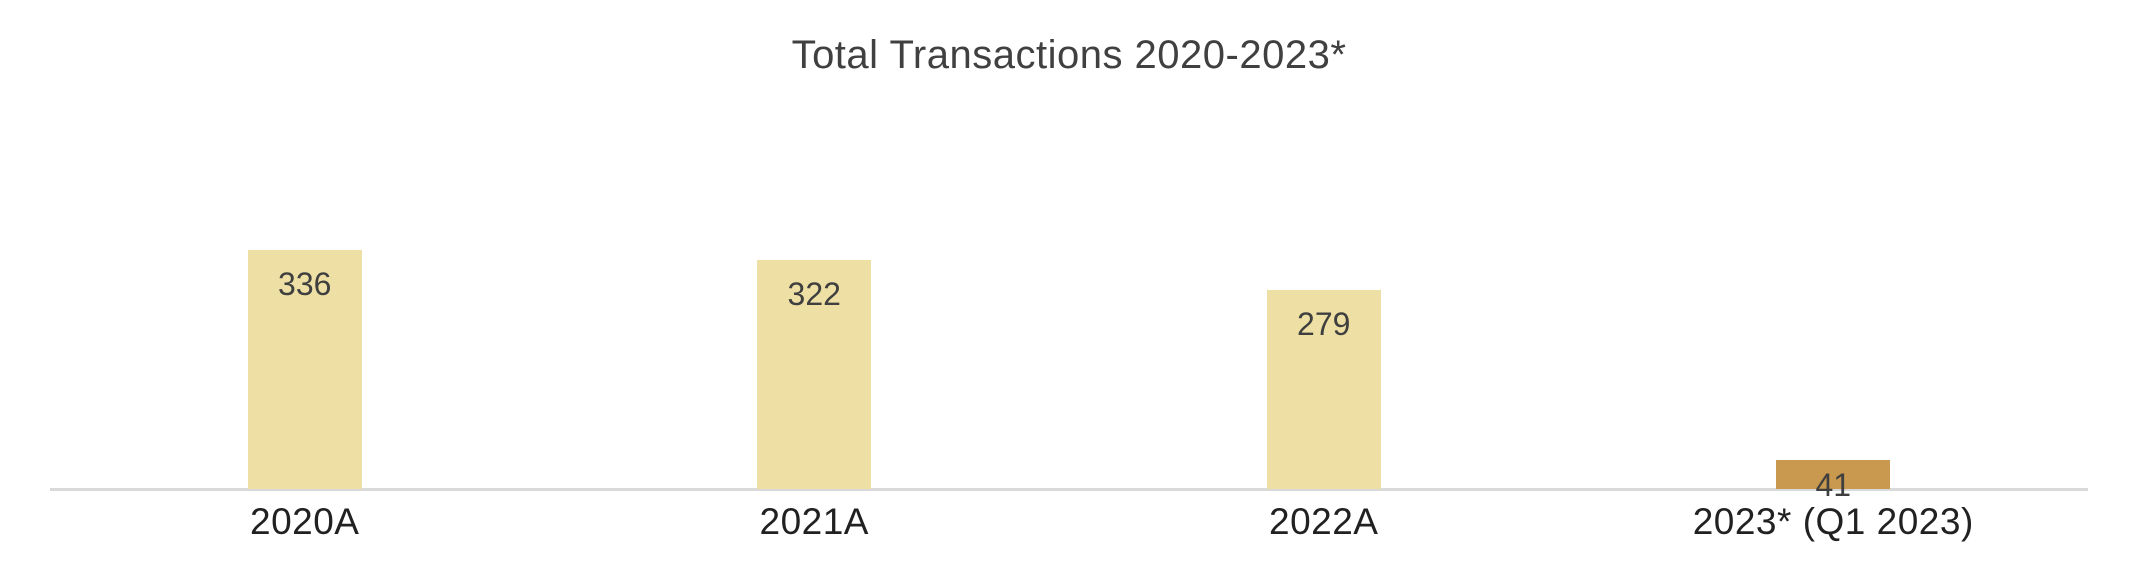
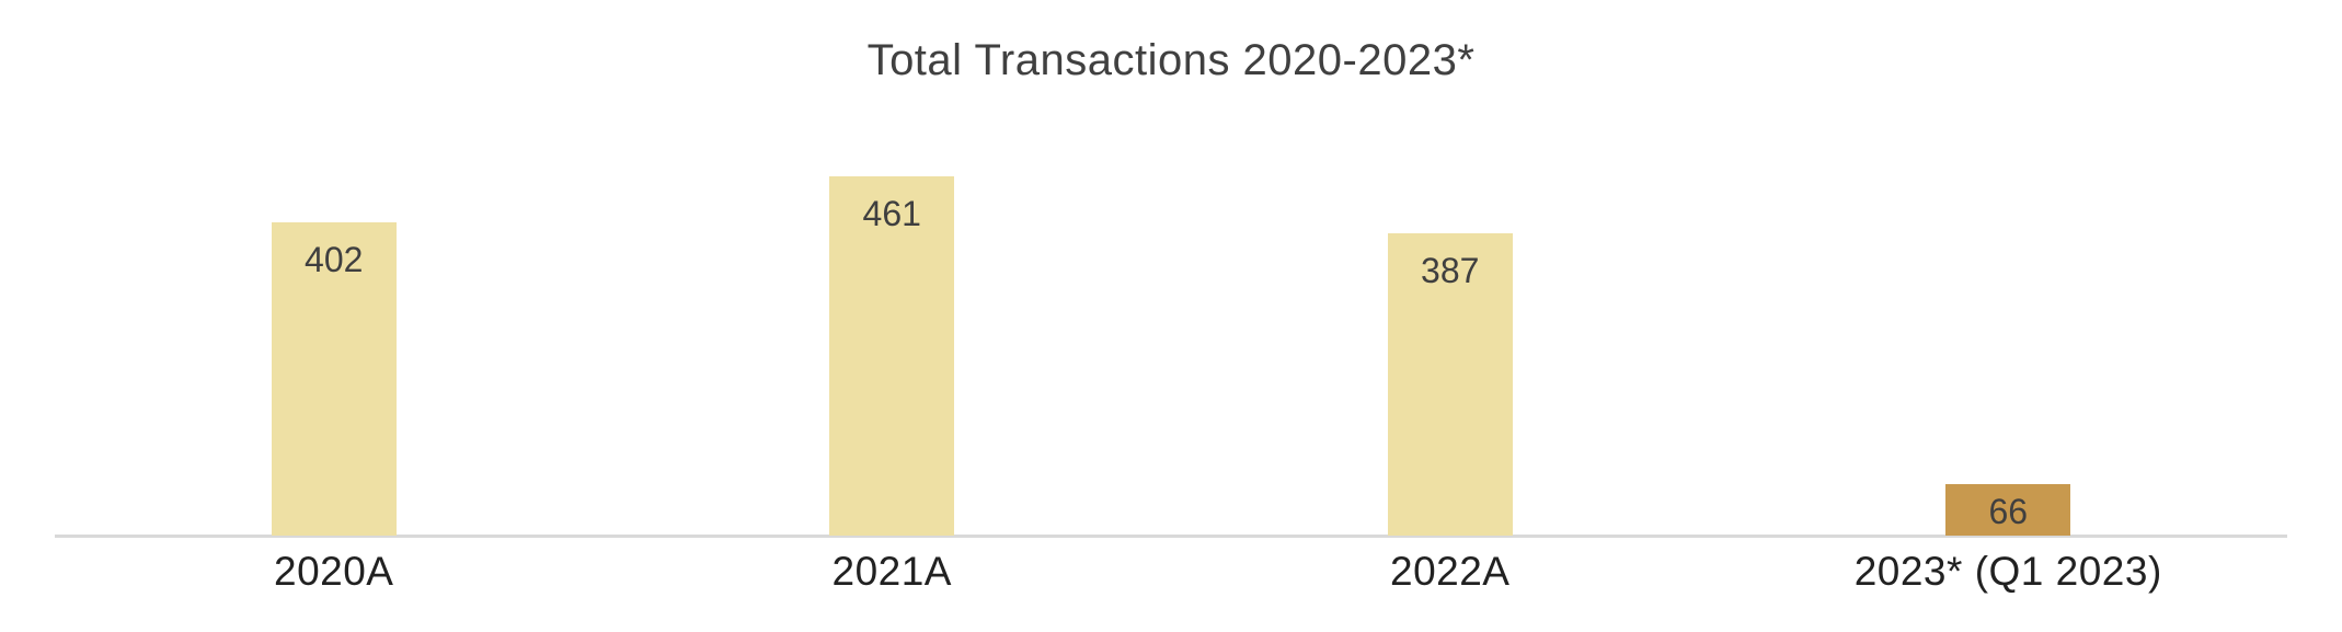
2020A: 336 -> 402
2021A: 322 -> 461
2022A: 279 -> 387
2023* (Q1 2023): 41 -> 66
